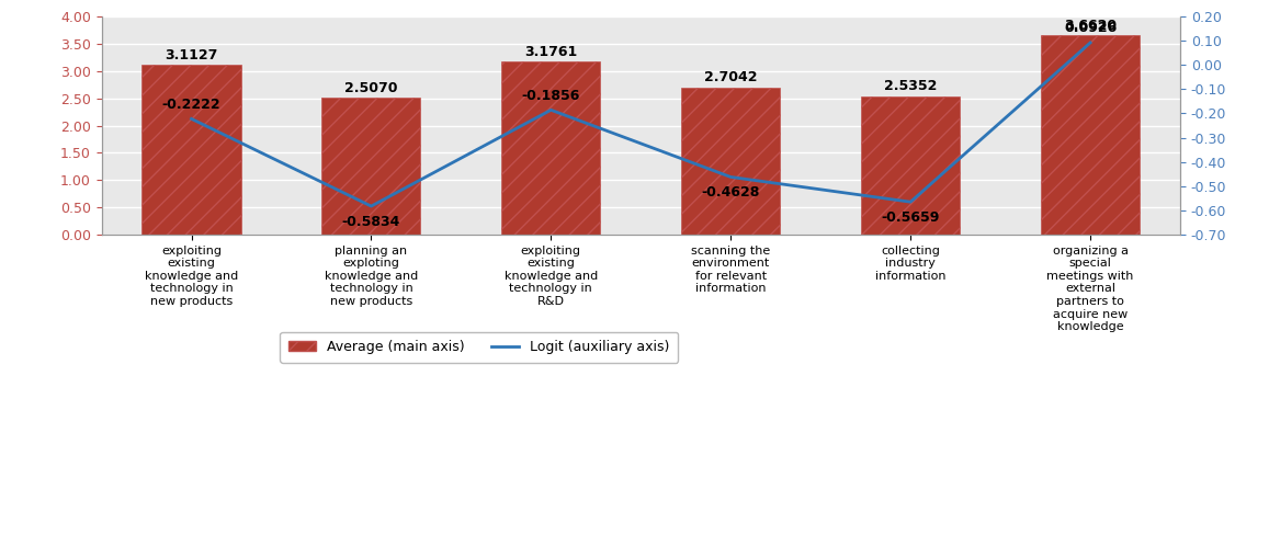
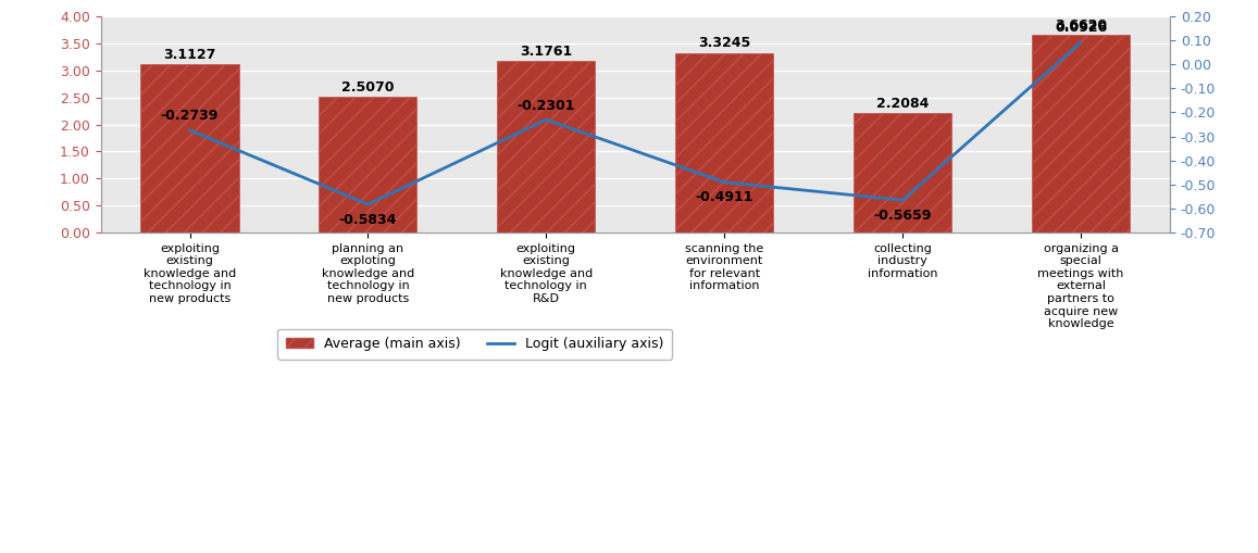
Logit (auxiliary axis)/exploiting existing knowledge and technology in new products: -0.2222 -> -0.2739
Logit (auxiliary axis)/exploiting existing knowledge and technology in R&D: -0.1856 -> -0.2301
Average (main axis)/scanning the environment for relevant information: 2.7042 -> 3.3245
Logit (auxiliary axis)/scanning the environment for relevant information: -0.4628 -> -0.4911
Average (main axis)/collecting industry information: 2.5352 -> 2.2084
